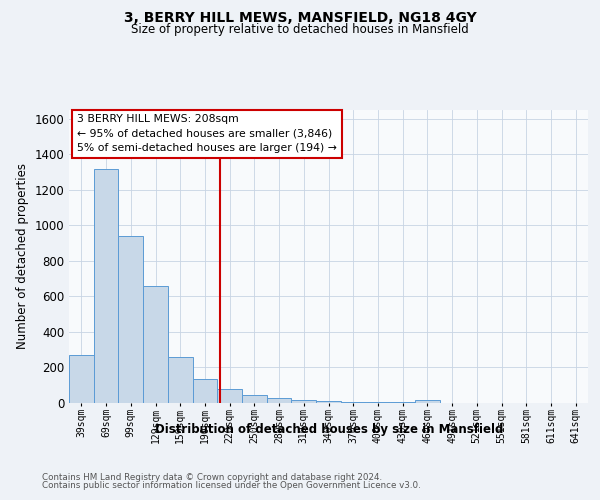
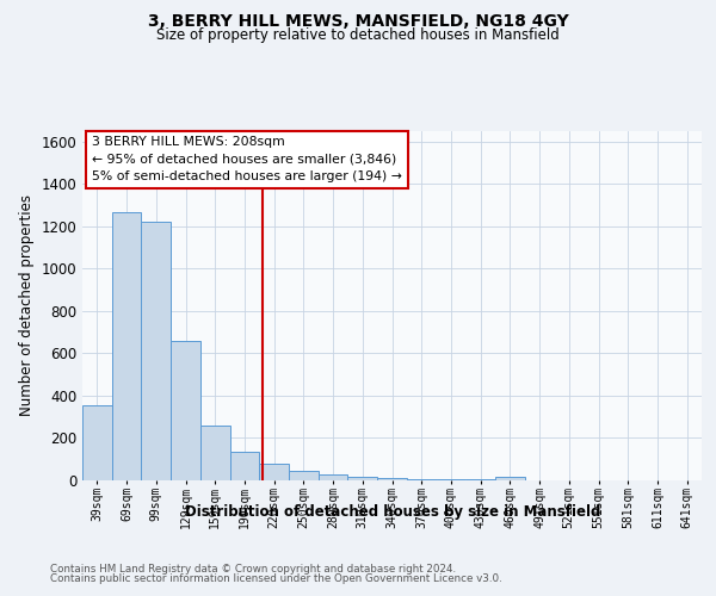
39sqm: 270 -> 350
69sqm: 1320 -> 1260
99sqm: 940 -> 1220
